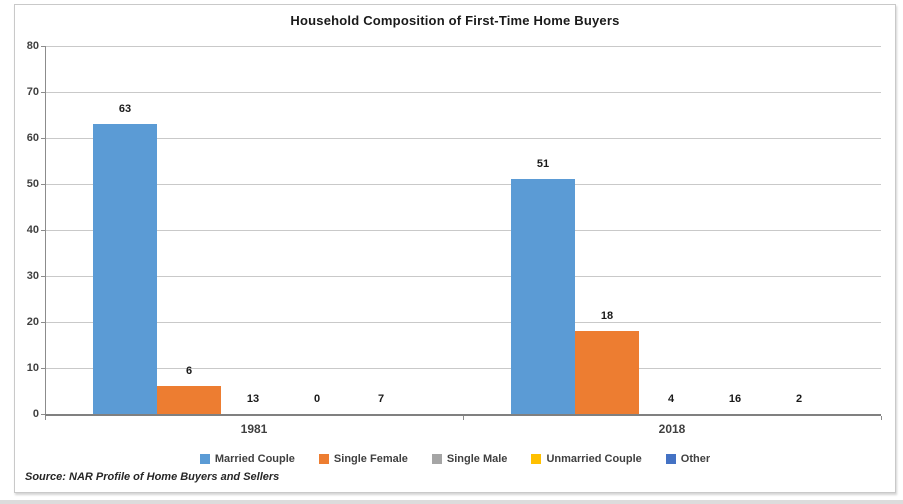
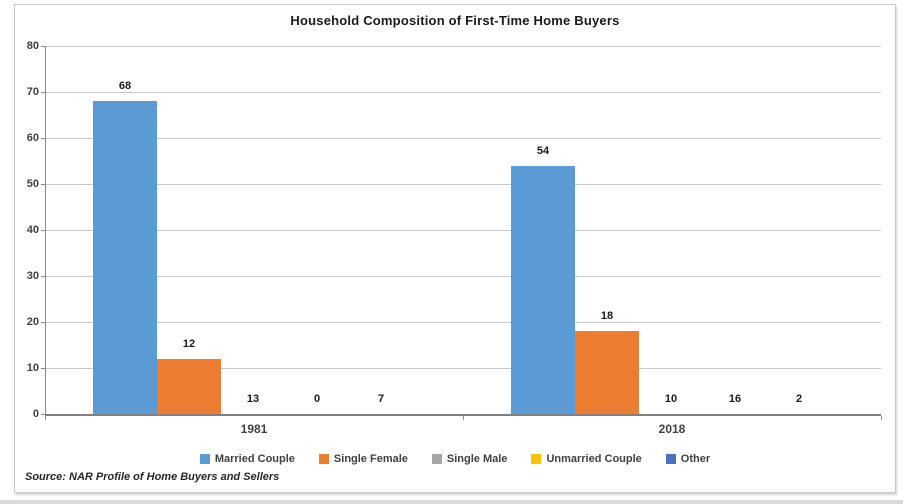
Married Couple/1981: 63 -> 68
Single Female/1981: 6 -> 12
Married Couple/2018: 51 -> 54
Single Male/2018: 4 -> 10
